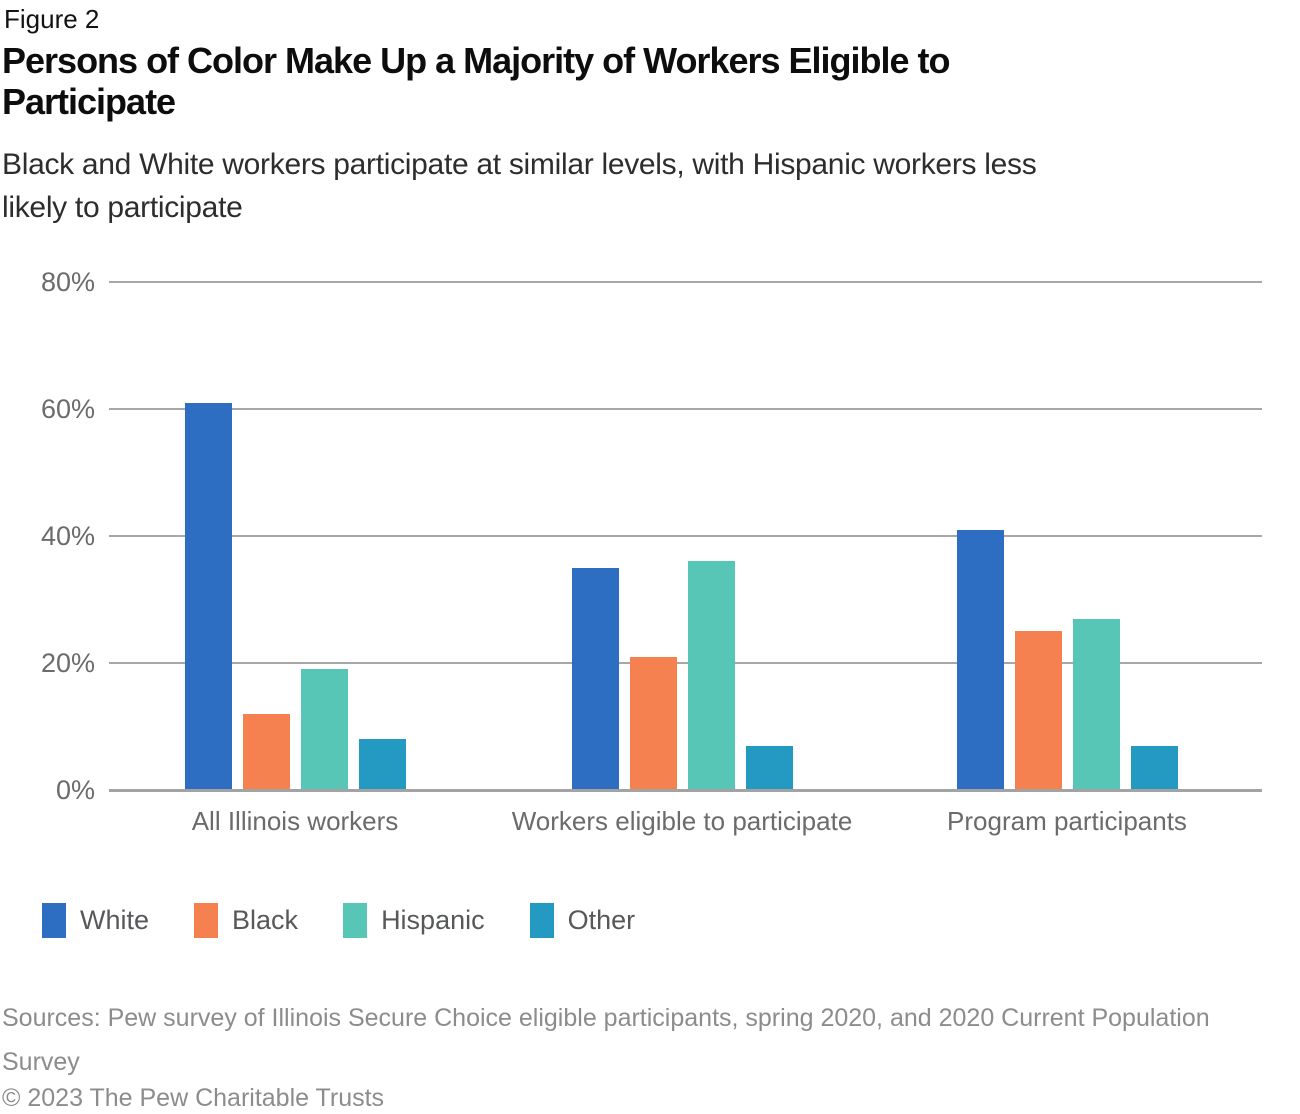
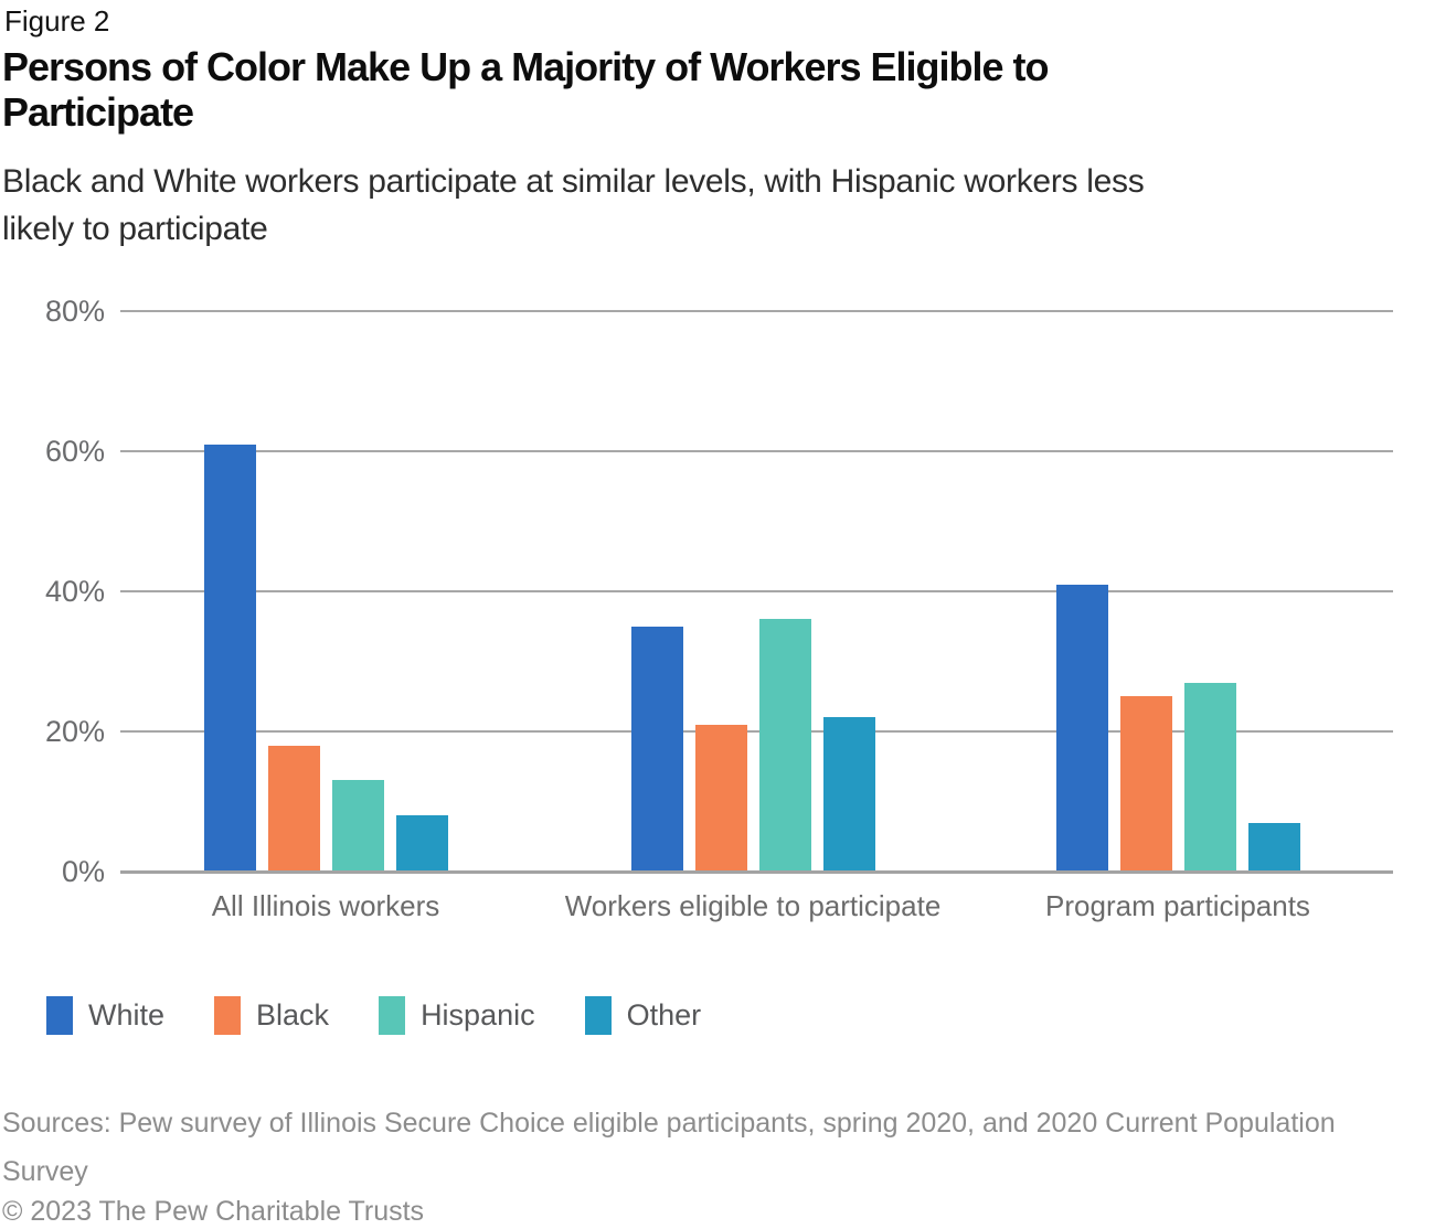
Black/All Illinois workers: 12% -> 18%
Hispanic/All Illinois workers: 19% -> 13%
Other/Workers eligible to participate: 7% -> 22%
